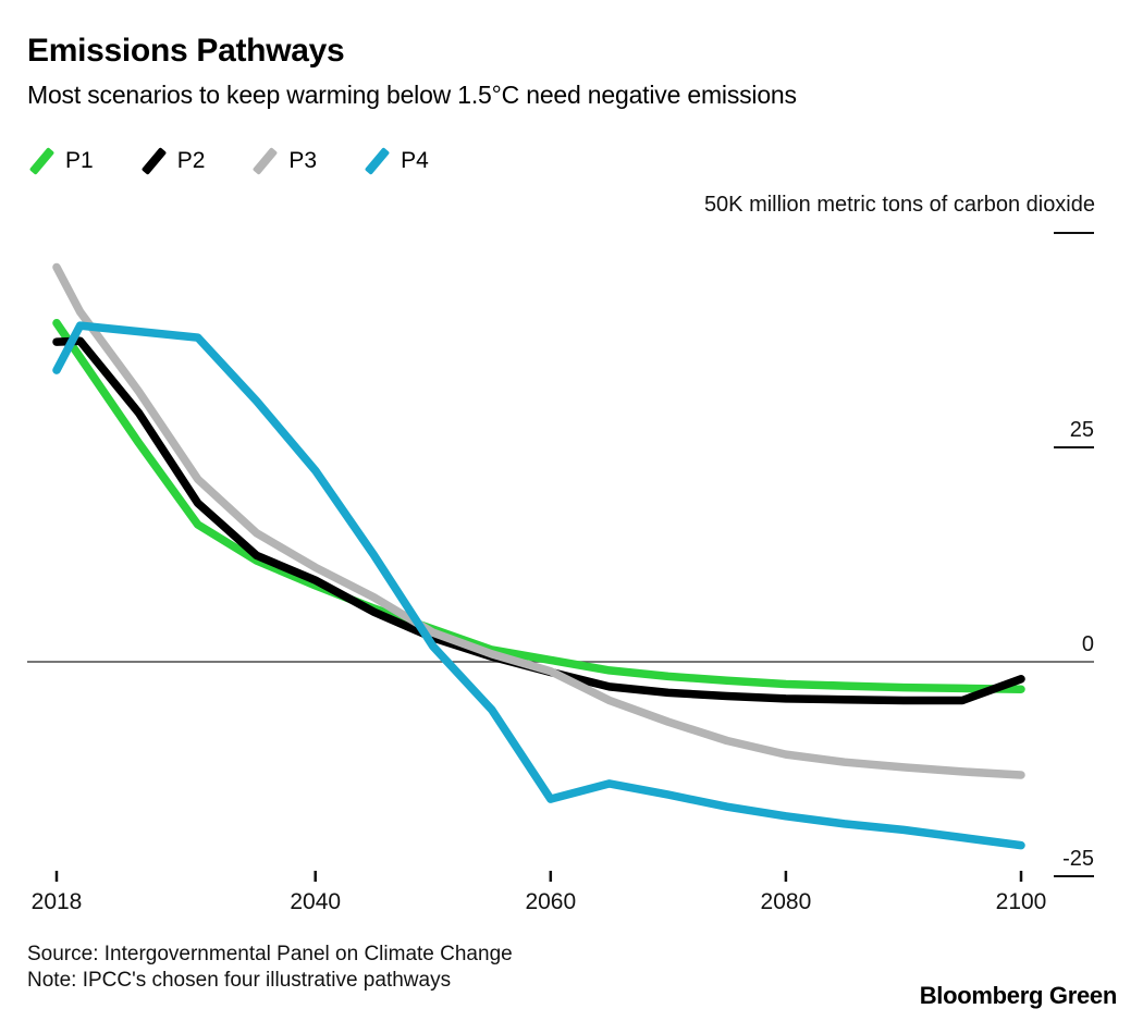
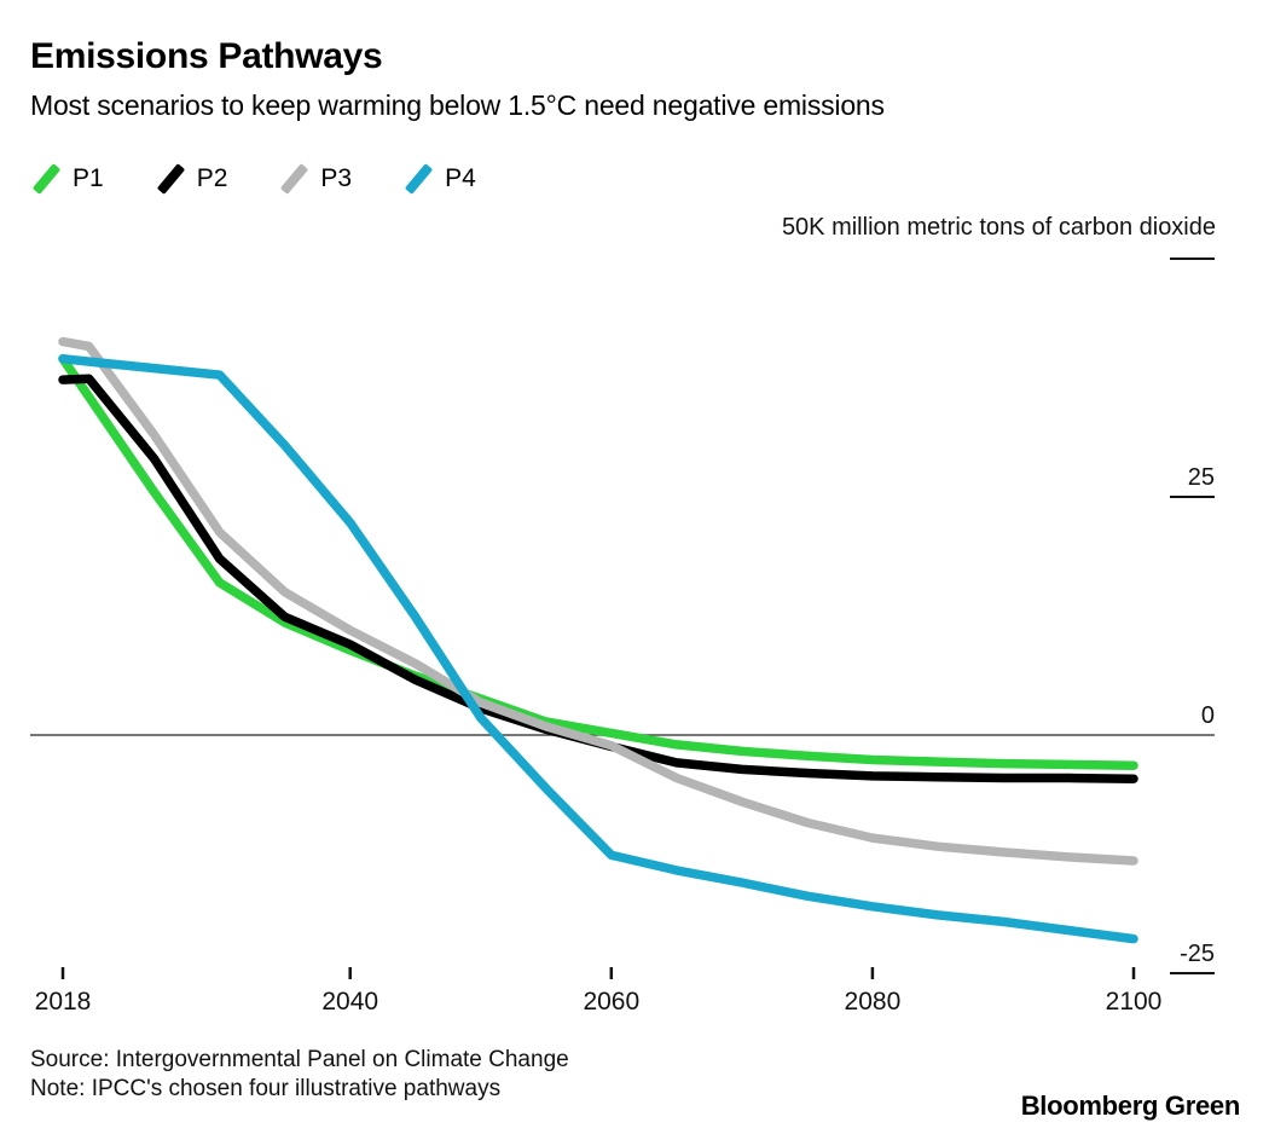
P3/2018: 46 -> 41
P4/2018: 34 -> 40
P4/2060: -16 -> -13
P2/2100: -2 -> -5
